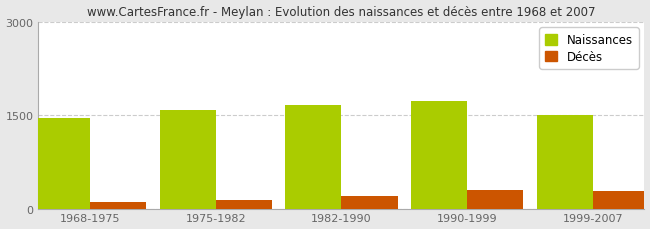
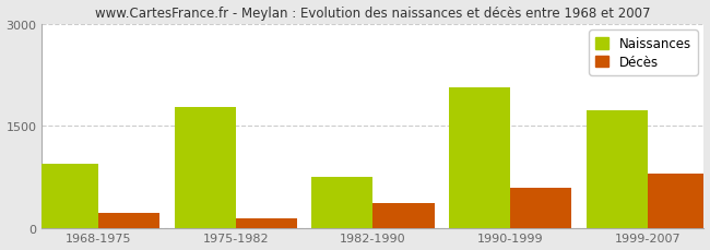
Naissances/1968-1975: 1450 -> 940
Décès/1968-1975: 100 -> 220
Naissances/1975-1982: 1580 -> 1780
Naissances/1982-1990: 1660 -> 740
Décès/1982-1990: 200 -> 360
Naissances/1990-1999: 1730 -> 2060
Décès/1990-1999: 290 -> 580
Naissances/1999-2007: 1500 -> 1720
Décès/1999-2007: 280 -> 800
